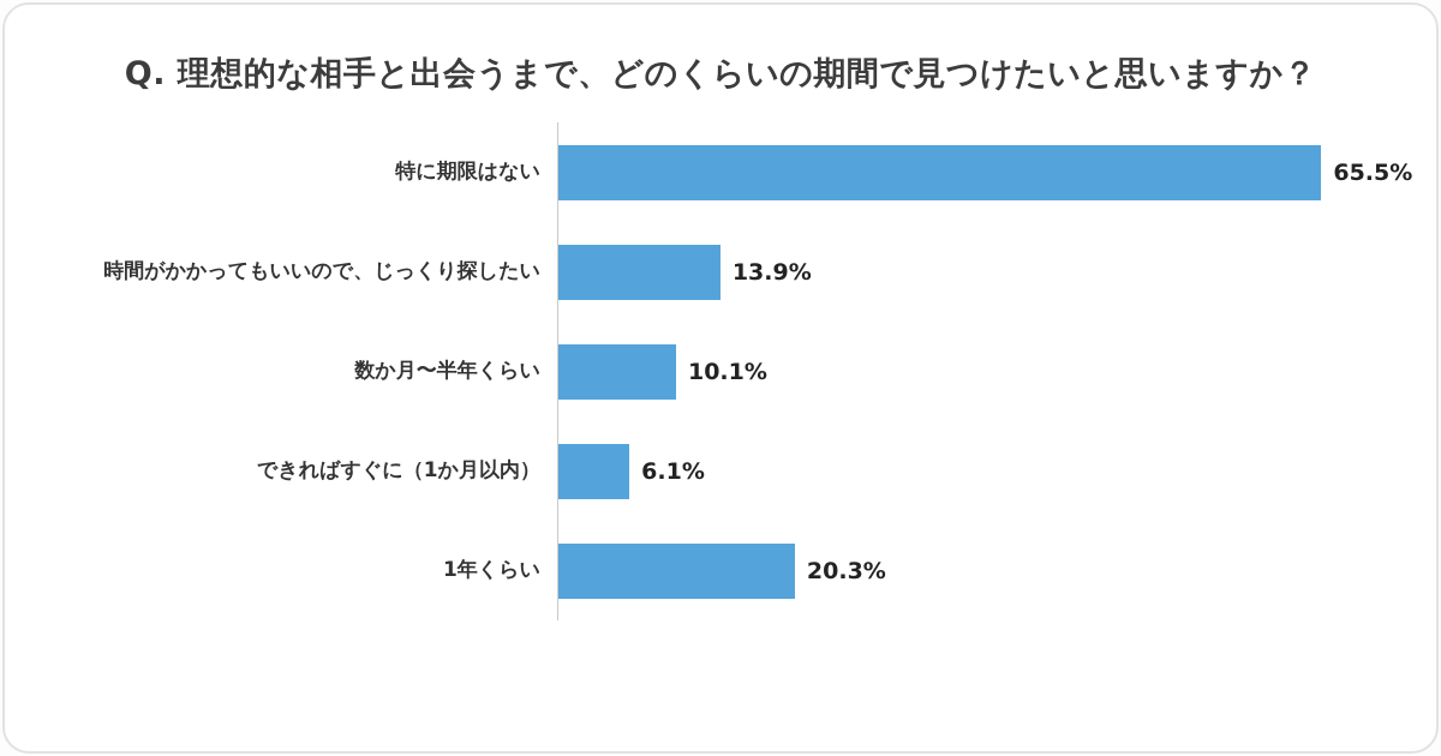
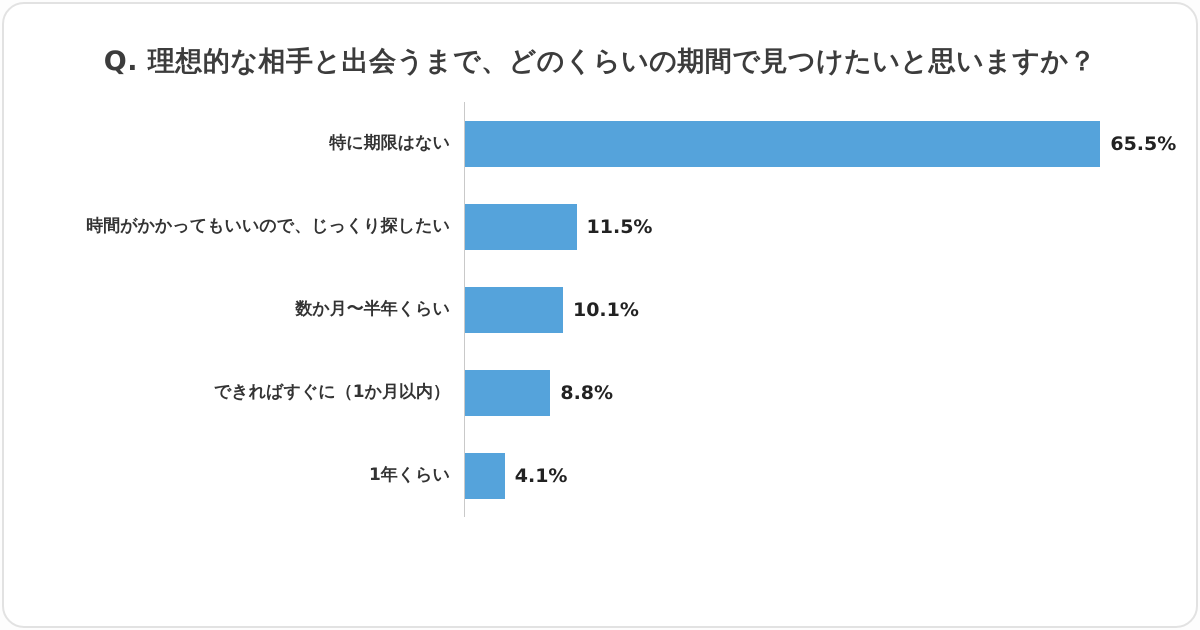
時間がかかってもいいので、じっくり探したい: 13.9% -> 11.5%
できればすぐに（1か月以内）: 6.1% -> 8.8%
1年くらい: 20.3% -> 4.1%
